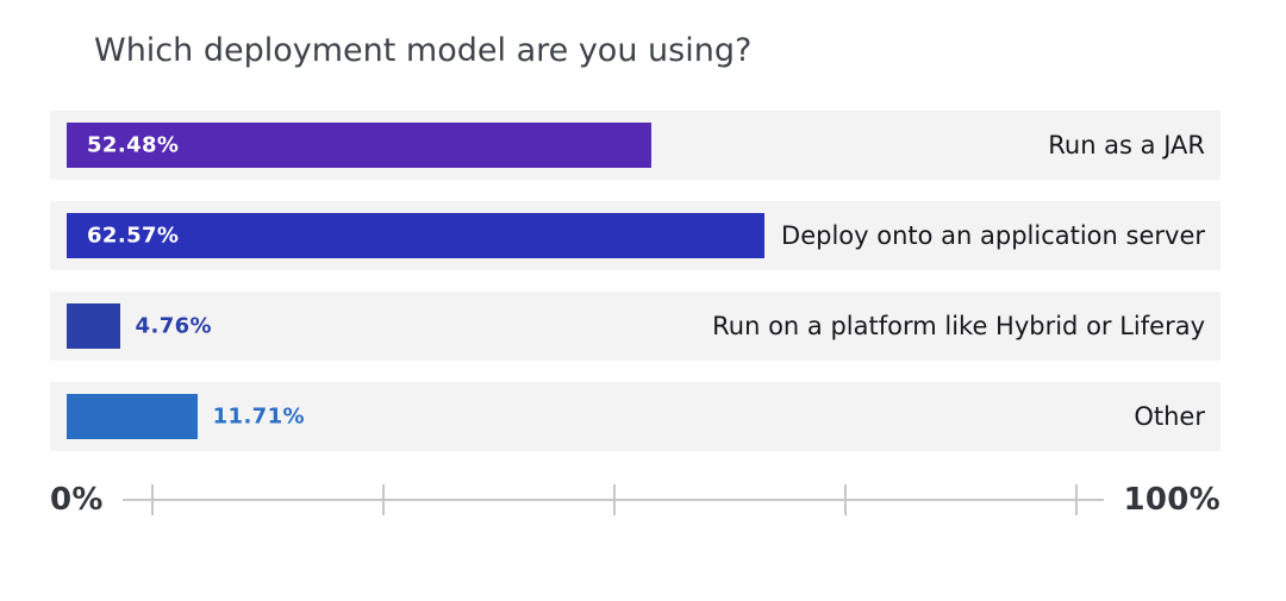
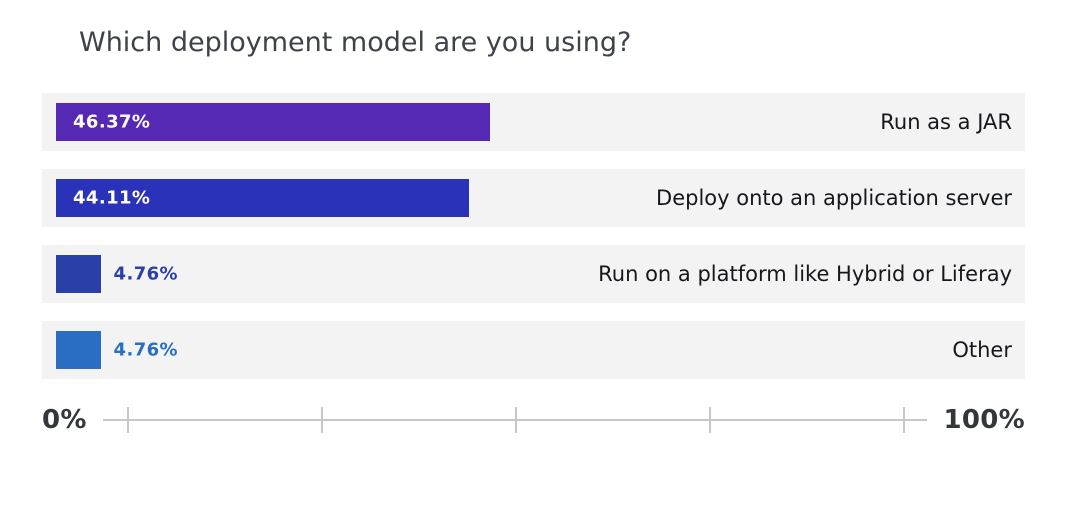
Run as a JAR: 52.48% -> 46.37%
Deploy onto an application server: 62.57% -> 44.11%
Other: 11.71% -> 4.76%
